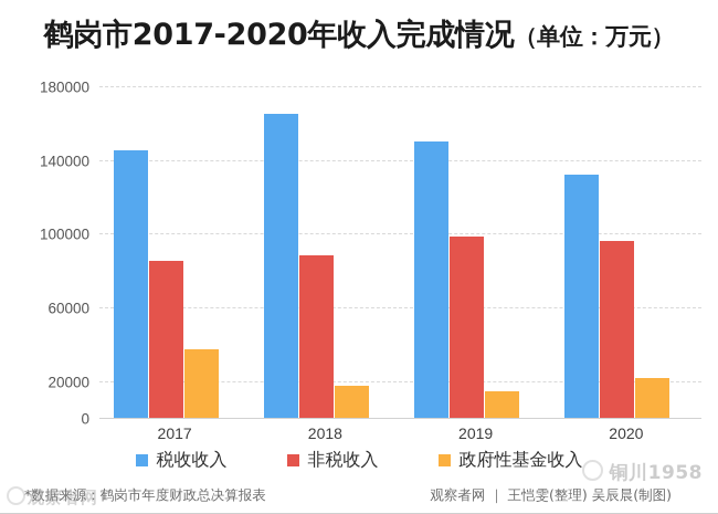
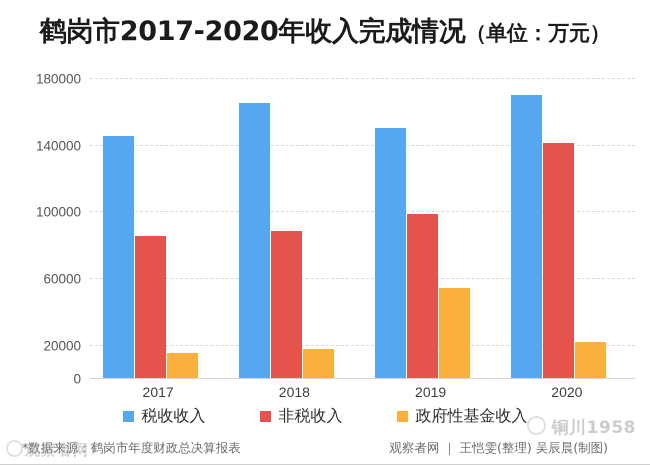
政府性基金收入/2017: 38000 -> 15000
政府性基金收入/2019: 14000 -> 54000
税收收入/2020: 132000 -> 170000
非税收入/2020: 96000 -> 141000
